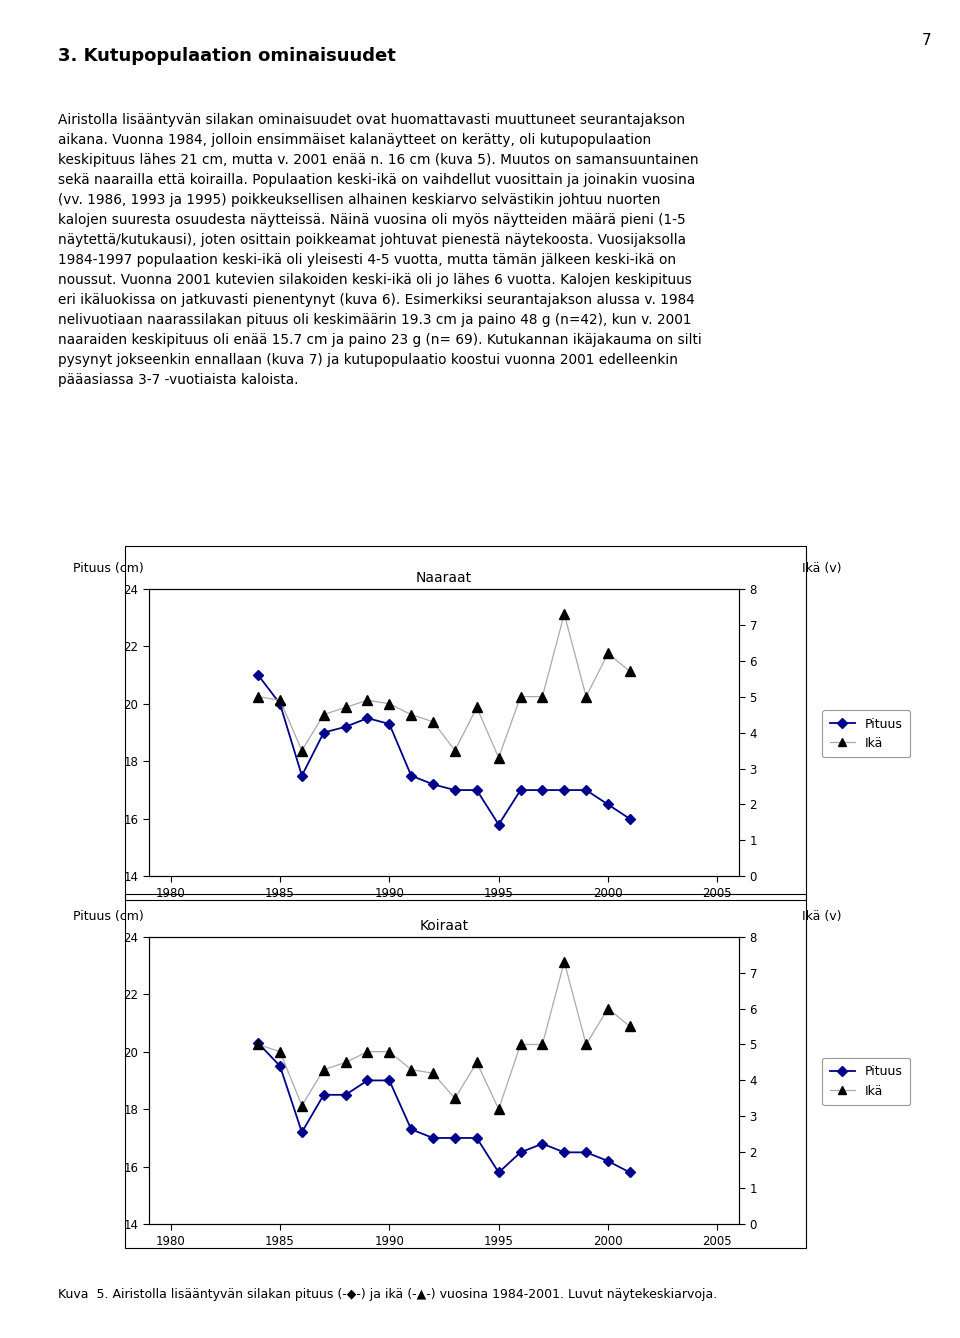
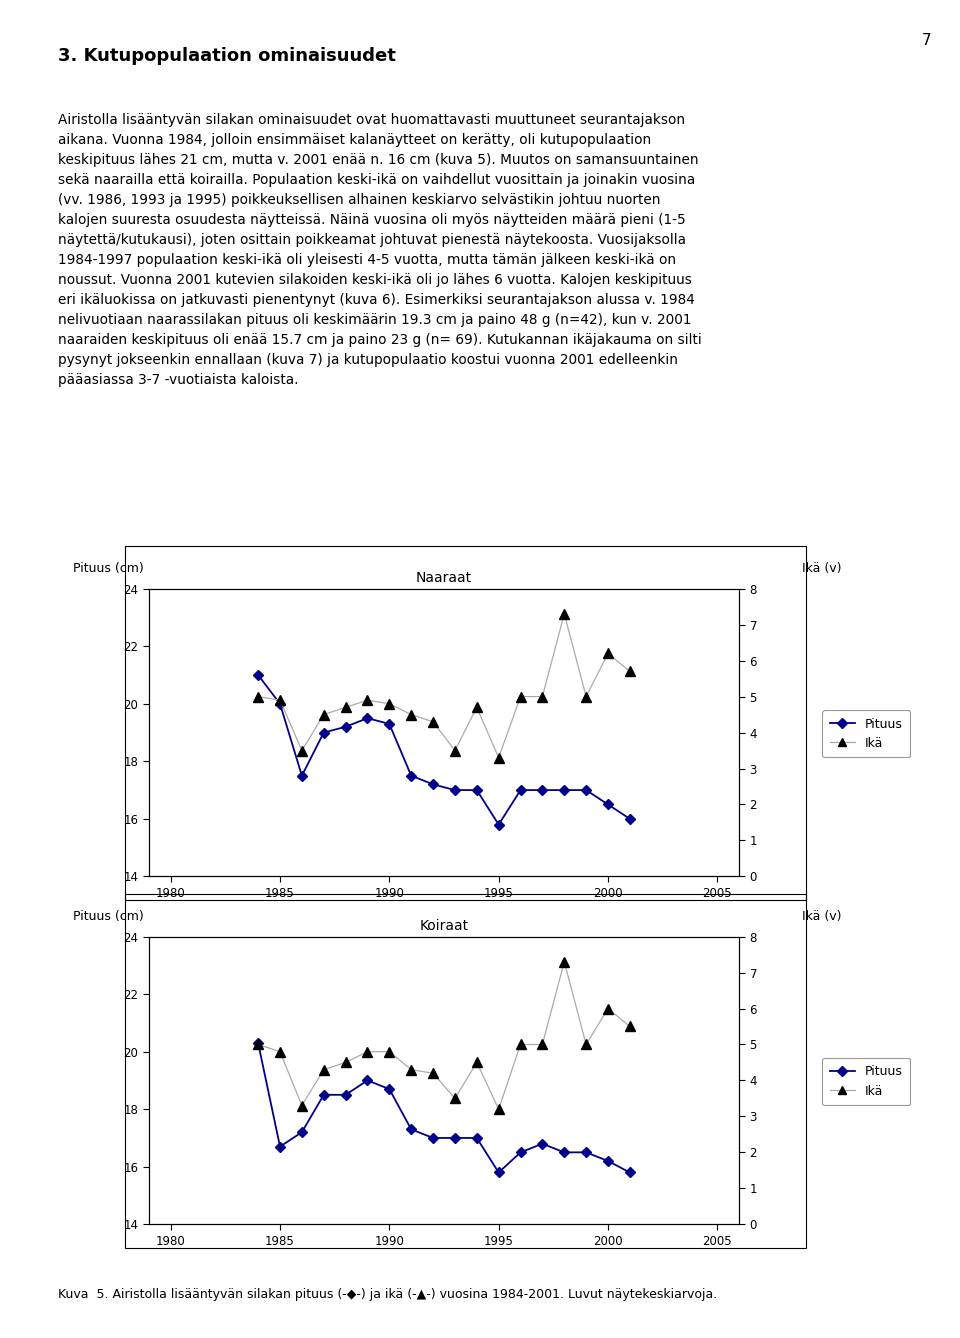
Koiraat/Pituus/1985: 19.5 -> 16.7
Koiraat/Pituus/1990: 19.0 -> 18.7
